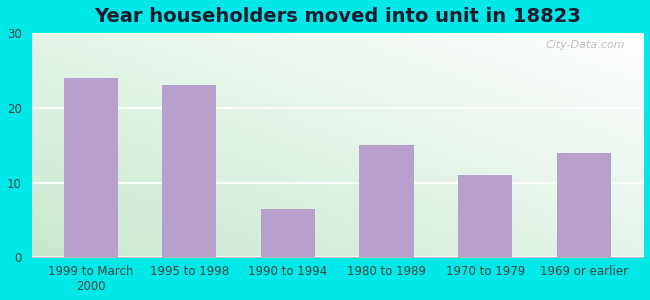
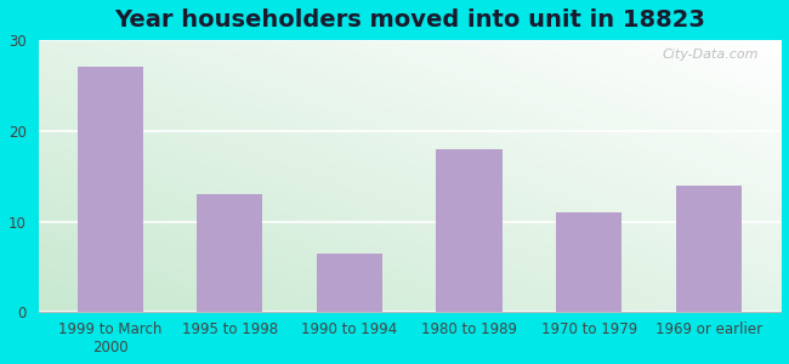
1999 to March 2000: 24.0 -> 27.0
1995 to 1998: 23.0 -> 13.0
1980 to 1989: 15.0 -> 18.0
